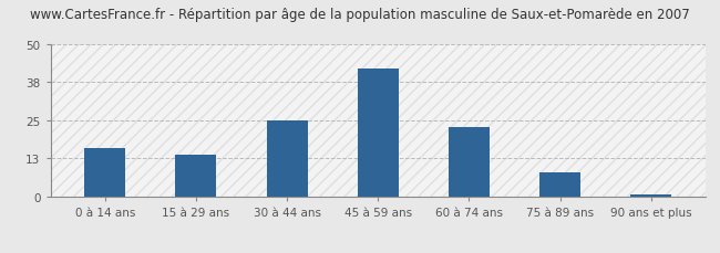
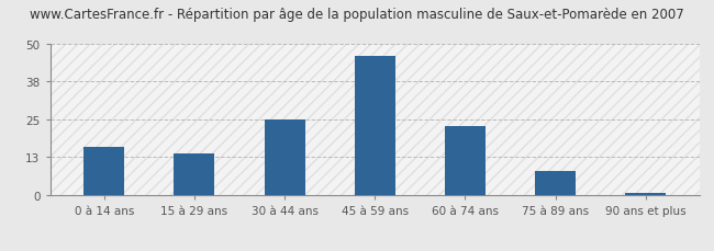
45 à 59 ans: 42 -> 46
